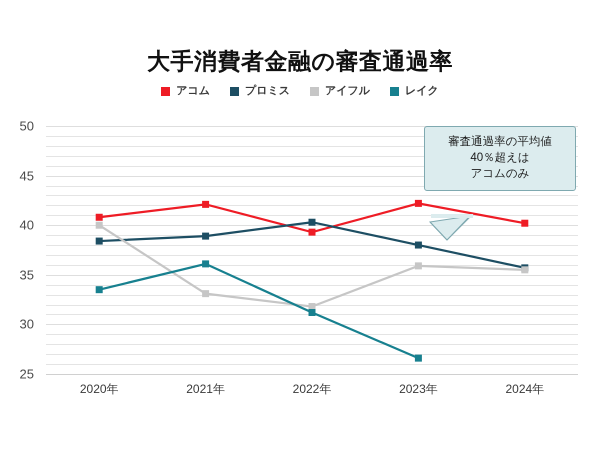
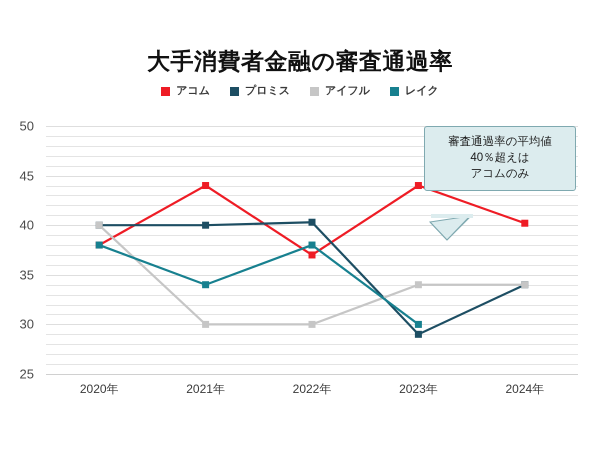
アコム/2020年: 41 -> 38
プロミス/2020年: 38 -> 40
レイク/2020年: 34 -> 38
アコム/2021年: 42 -> 44
プロミス/2021年: 39 -> 40
アイフル/2021年: 33 -> 30
レイク/2021年: 36 -> 34
アコム/2022年: 39 -> 37
アイフル/2022年: 32 -> 30
レイク/2022年: 31 -> 38
アコム/2023年: 42 -> 44
プロミス/2023年: 38 -> 29
アイフル/2023年: 36 -> 34
レイク/2023年: 27 -> 30
プロミス/2024年: 36 -> 34
アイフル/2024年: 36 -> 34
